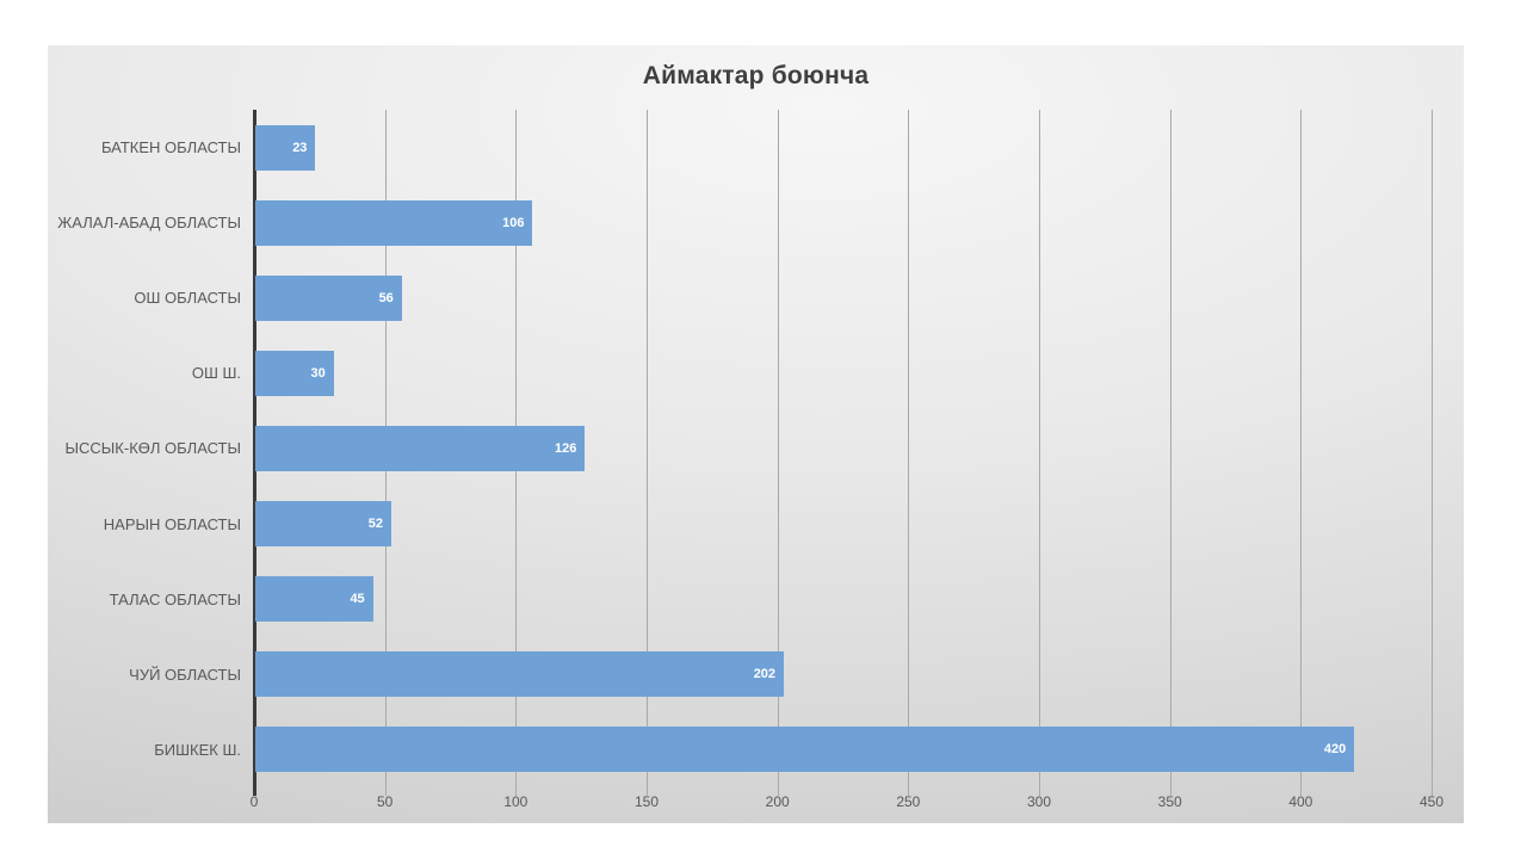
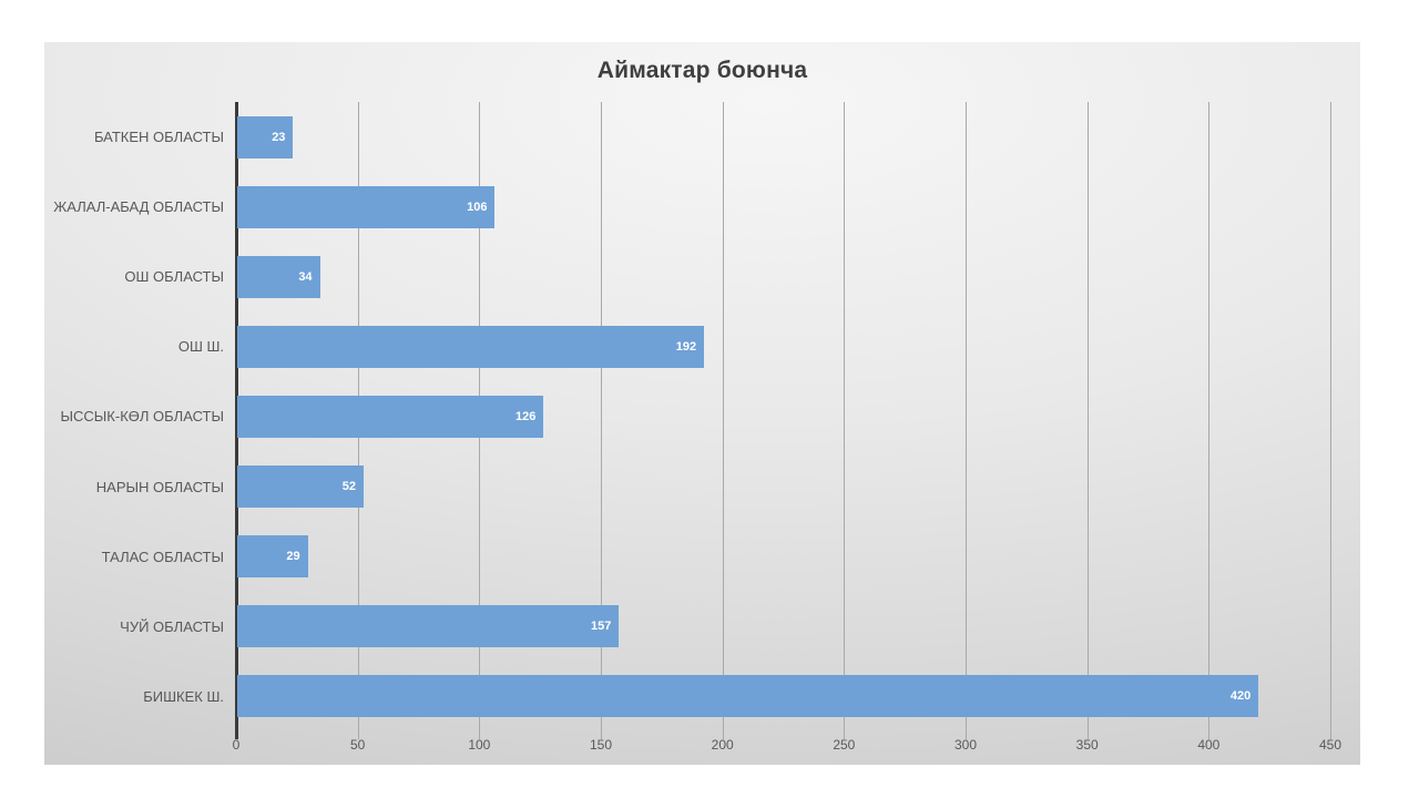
ОШ ОБЛАСТЫ: 56 -> 34
ОШ Ш.: 30 -> 192
ТАЛАС ОБЛАСТЫ: 45 -> 29
ЧУЙ ОБЛАСТЫ: 202 -> 157
